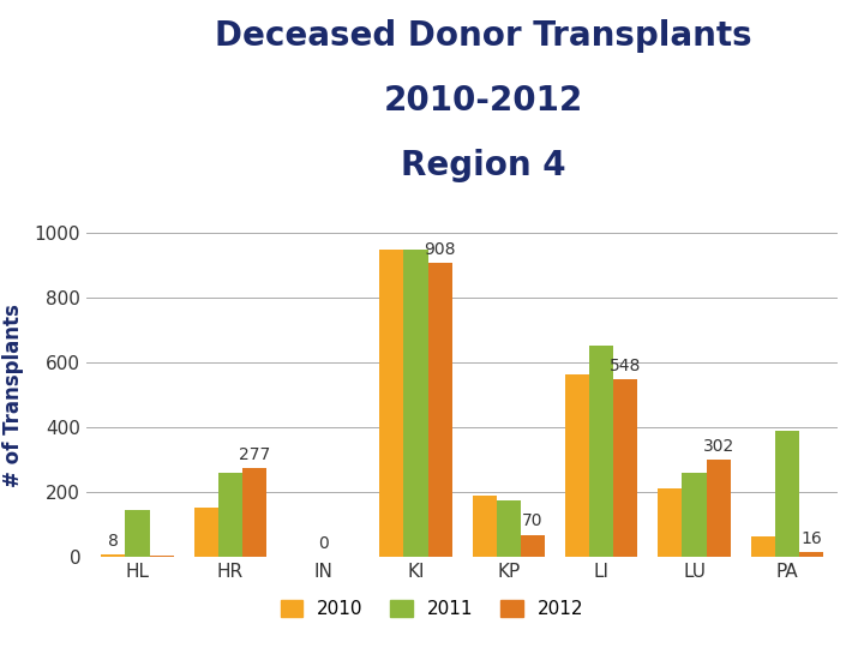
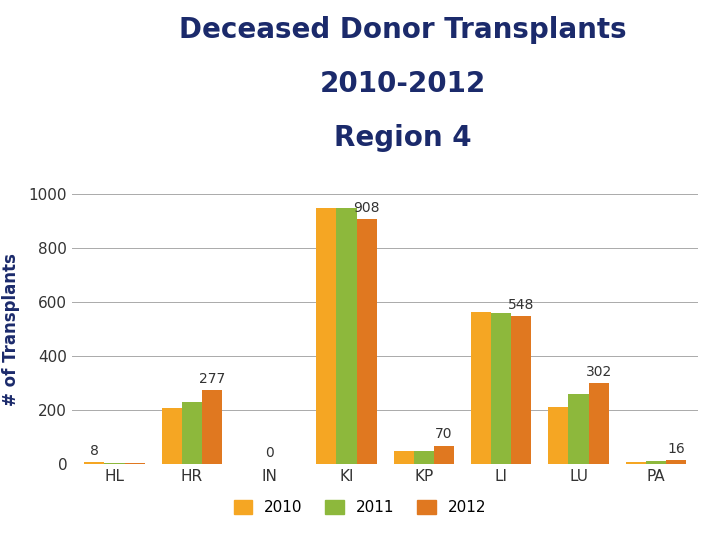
2011/HL: 145 -> 5
2010/HR: 155 -> 210
2011/HR: 260 -> 230
2010/KP: 190 -> 48
2011/KP: 175 -> 48
2011/LI: 655 -> 560
2010/PA: 65 -> 10
2011/PA: 390 -> 11
